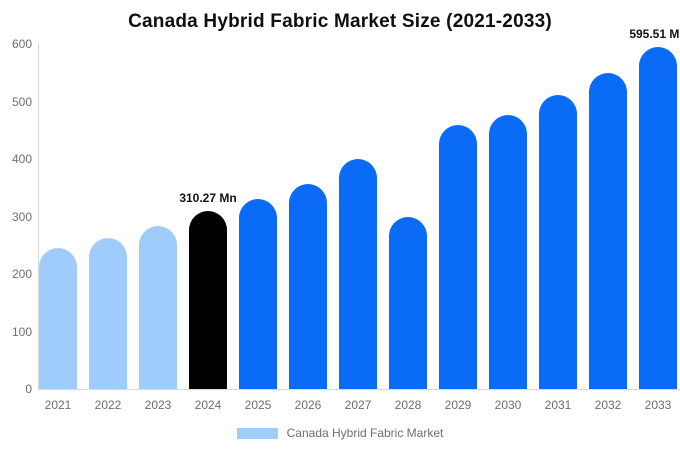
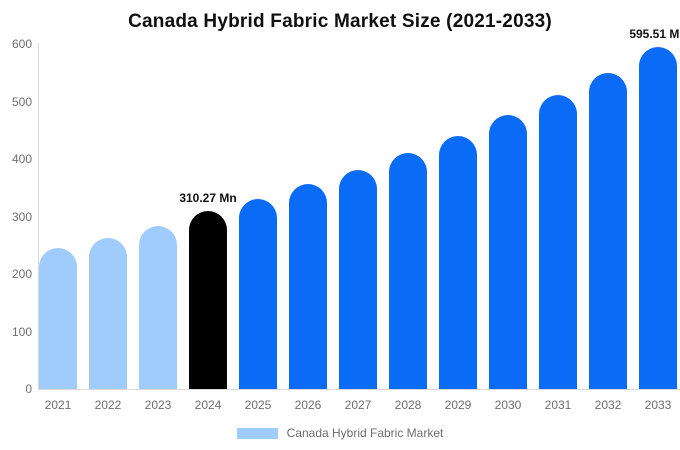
2027: 400 -> 380
2028: 300 -> 410
2029: 460 -> 440
